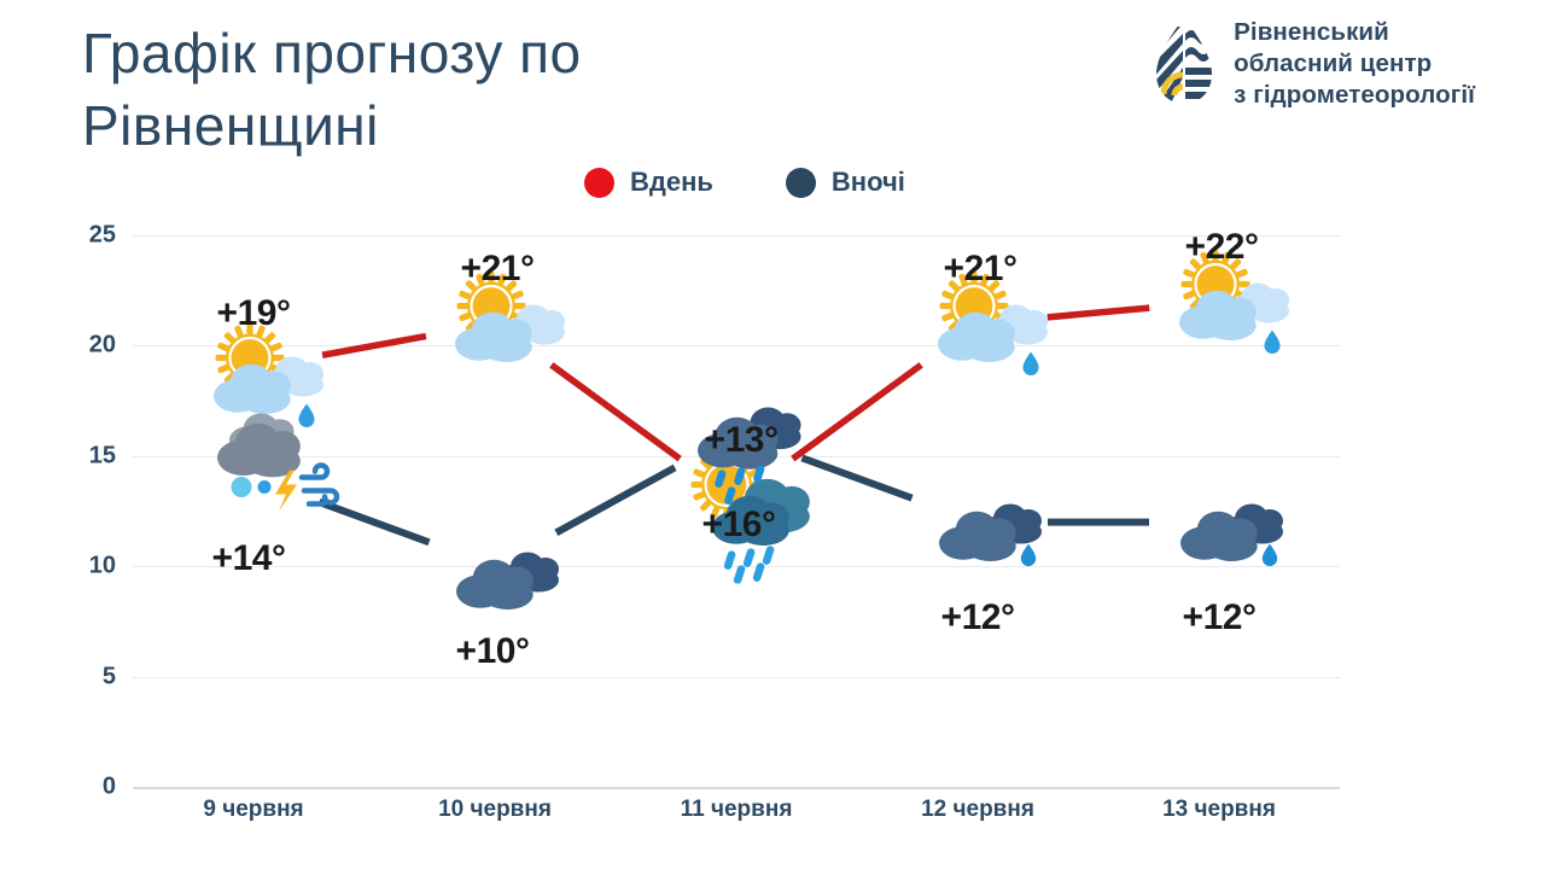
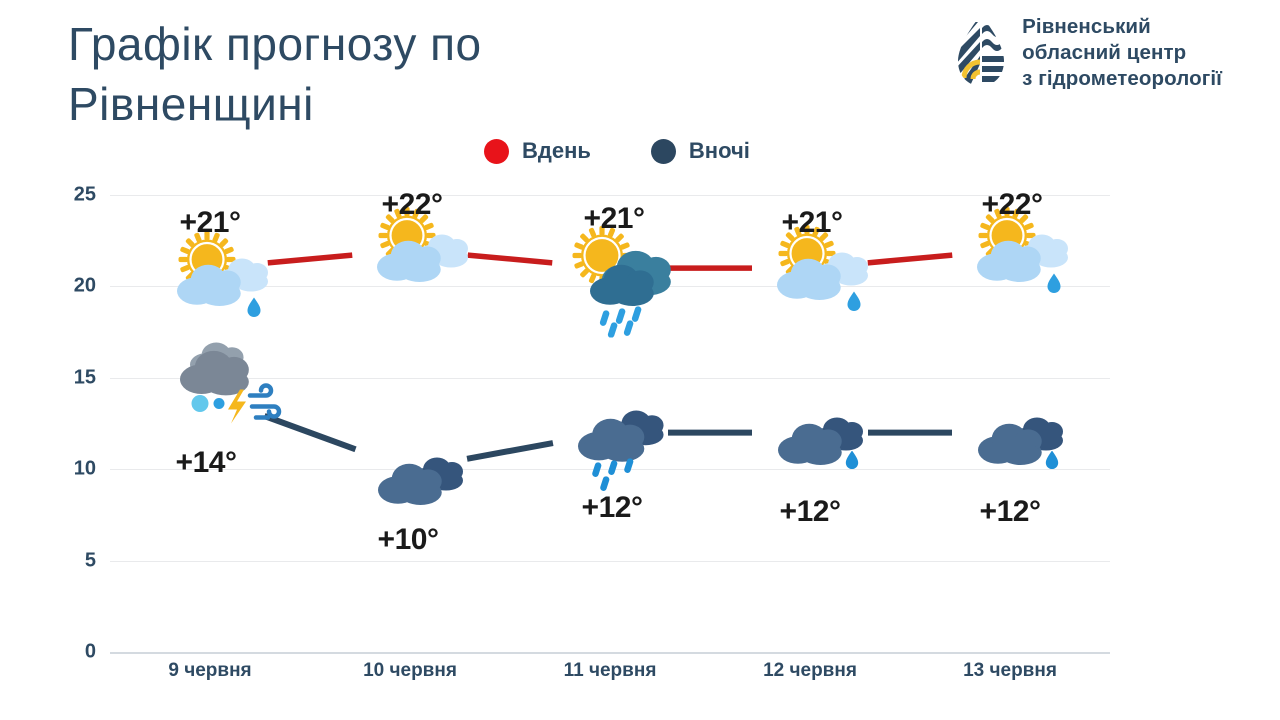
Вдень/9 червня: +19° -> +21°
Вдень/10 червня: +21° -> +22°
Вдень/11 червня: +13° -> +21°
Вночі/11 червня: +16° -> +12°
